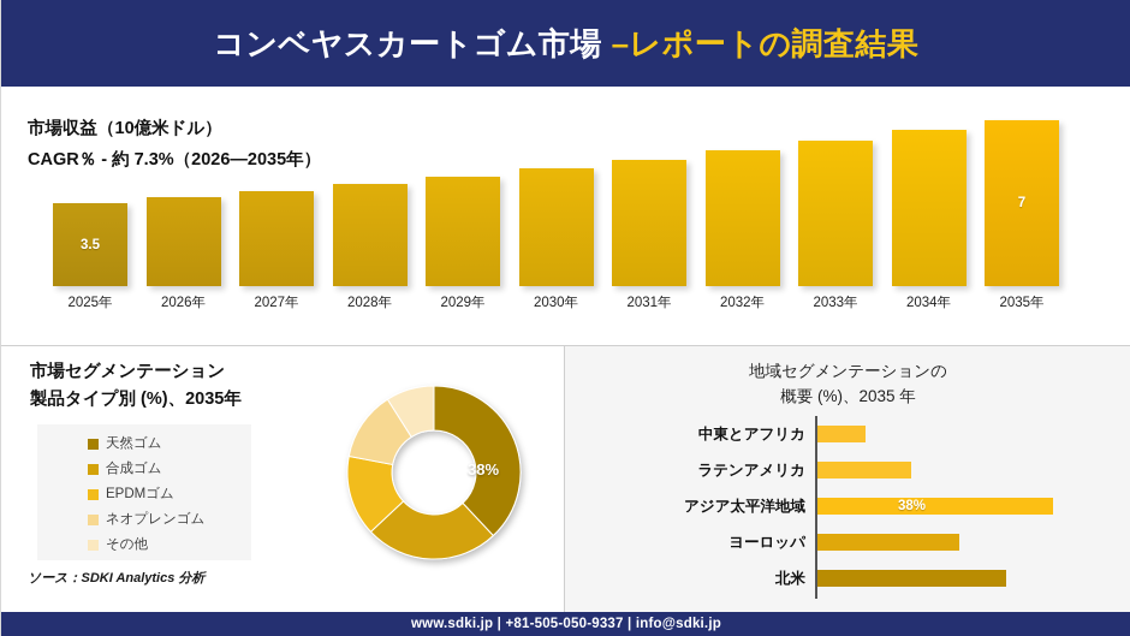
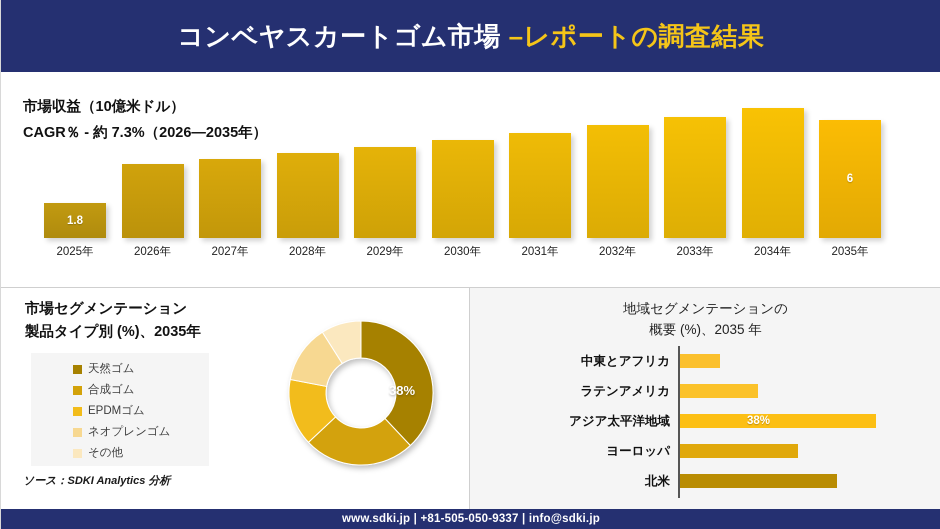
市場収益（10億米ドル）/2025年: 3.5 -> 1.8
市場収益（10億米ドル）/2035年: 7 -> 6
